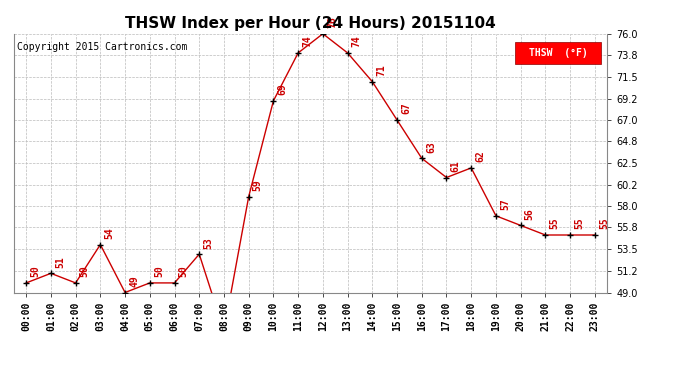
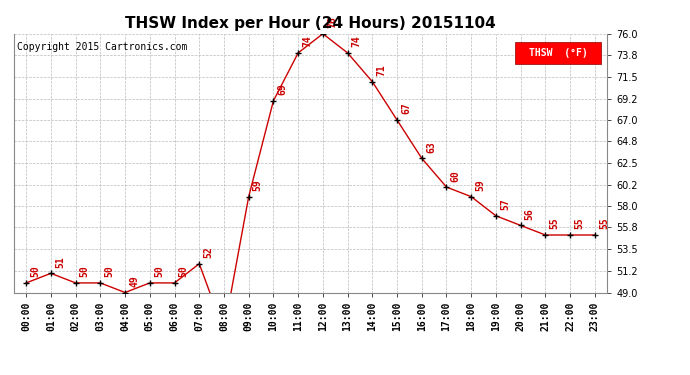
03:00: 54 -> 50
07:00: 53 -> 52
17:00: 61 -> 60
18:00: 62 -> 59
